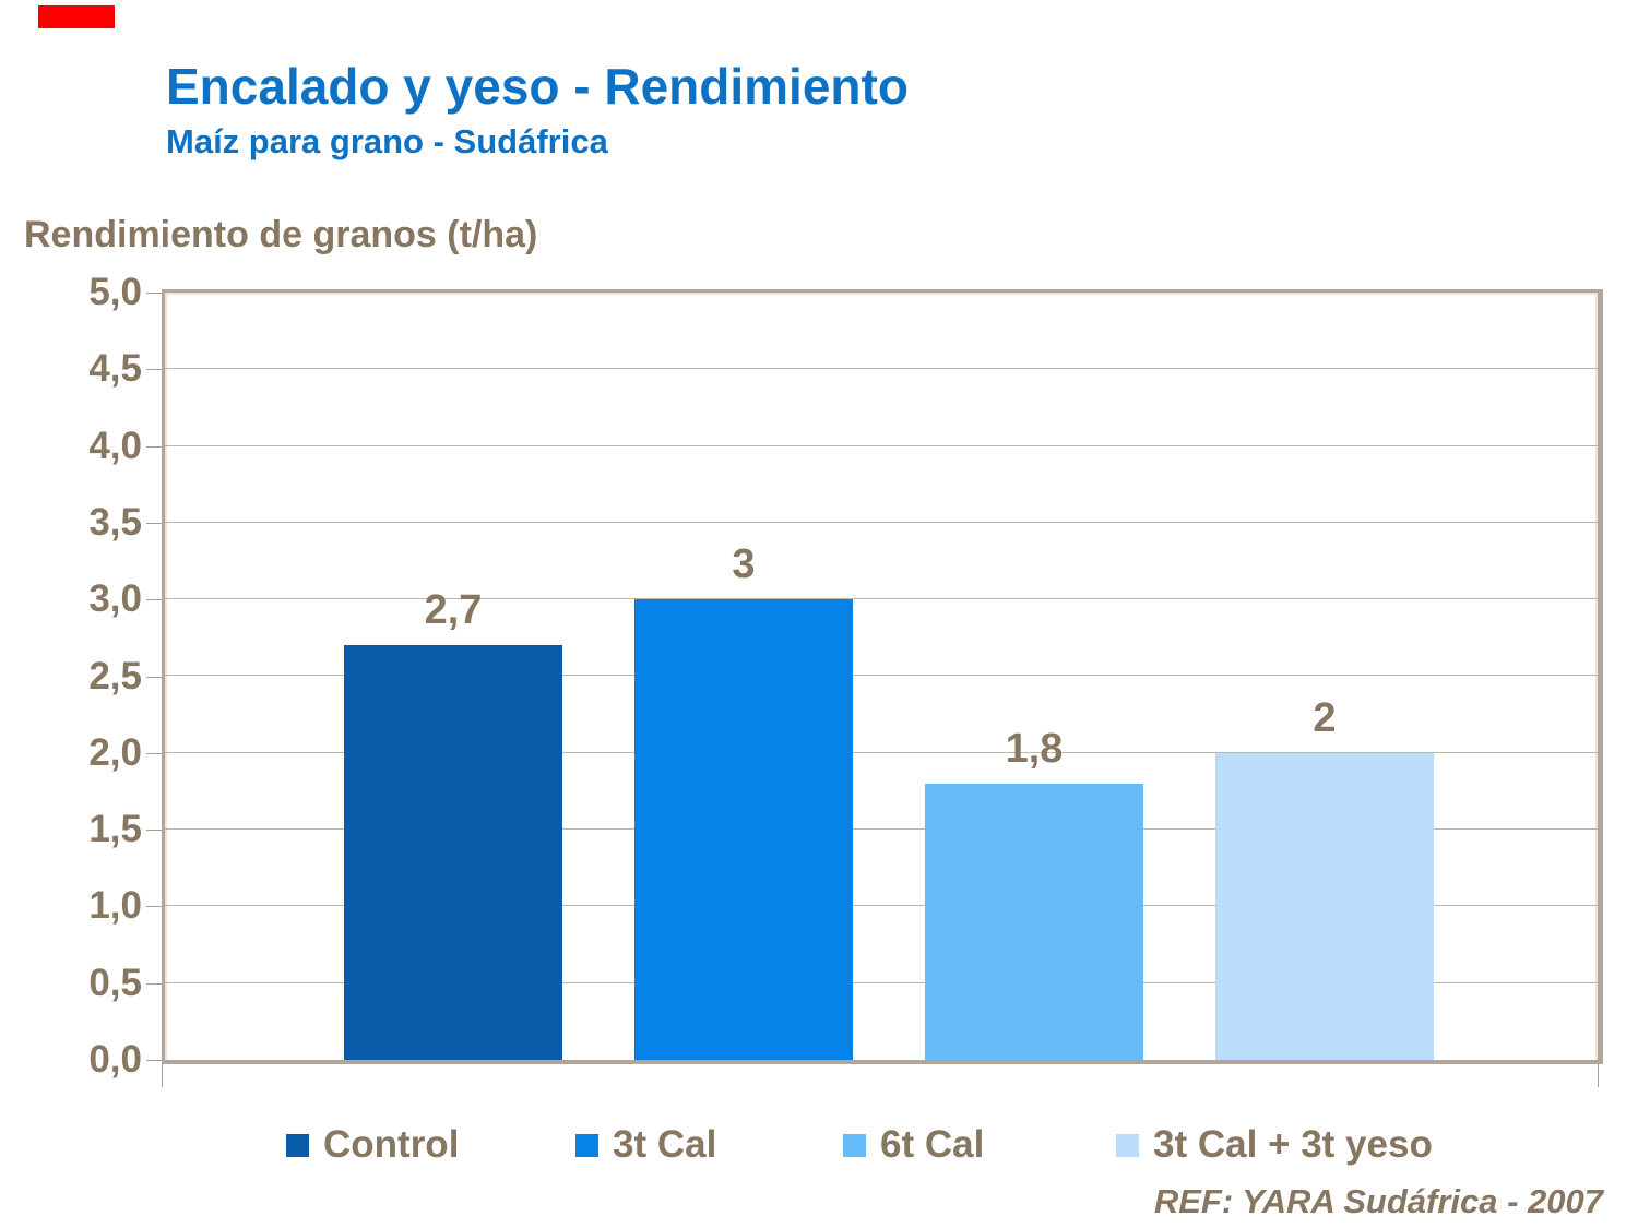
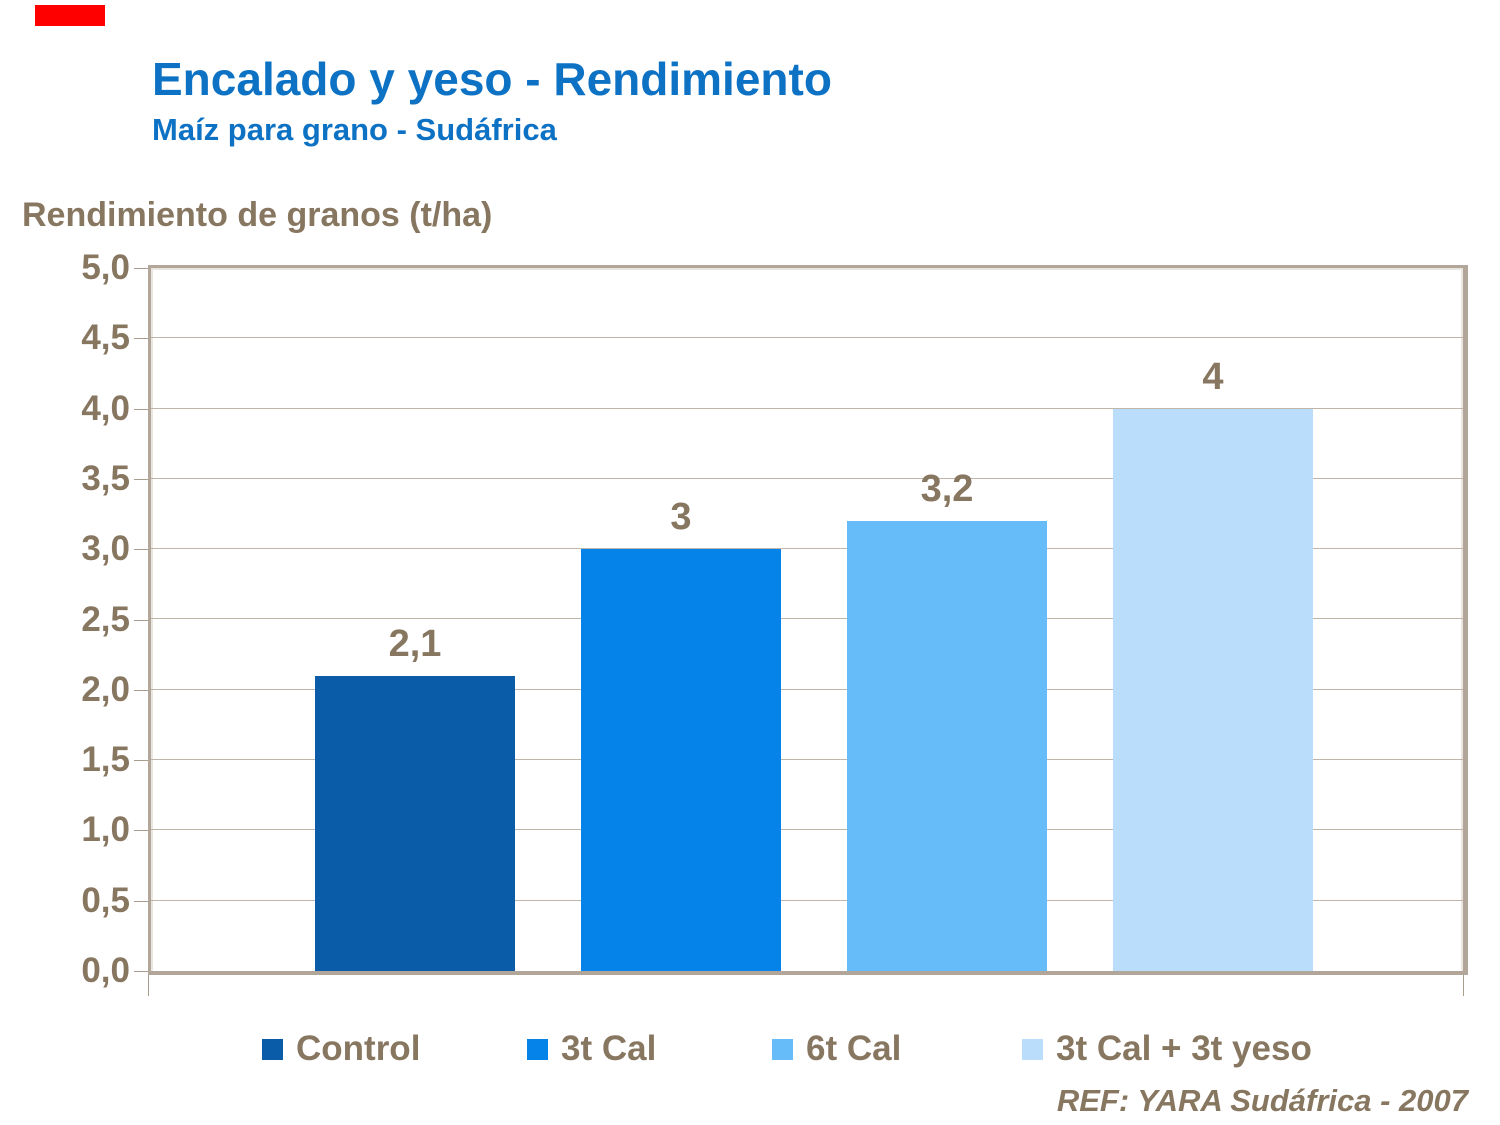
Control: 2,7 -> 2,1
6t Cal: 1,8 -> 3,2
3t Cal + 3t yeso: 2 -> 4
